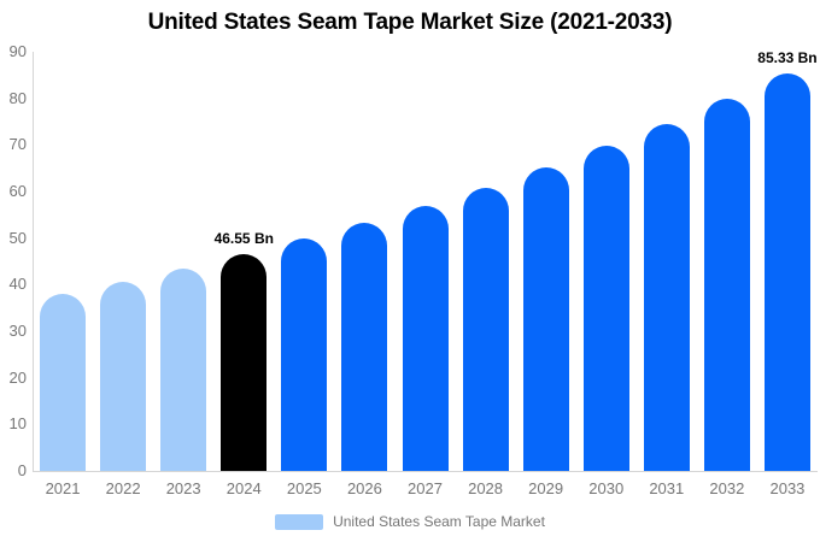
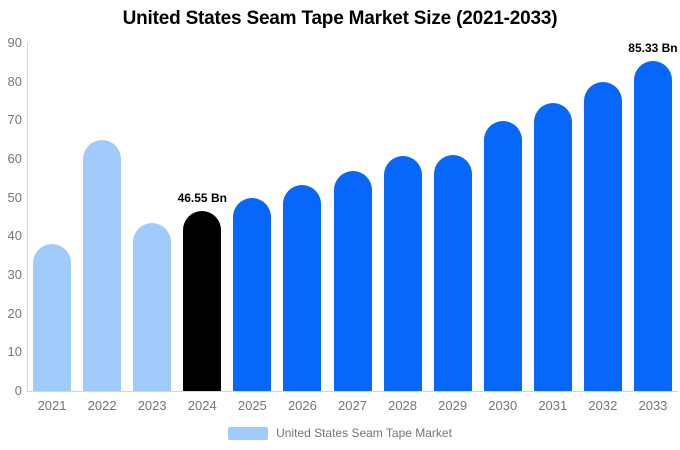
2022: 41 -> 65
2029: 65 -> 61
